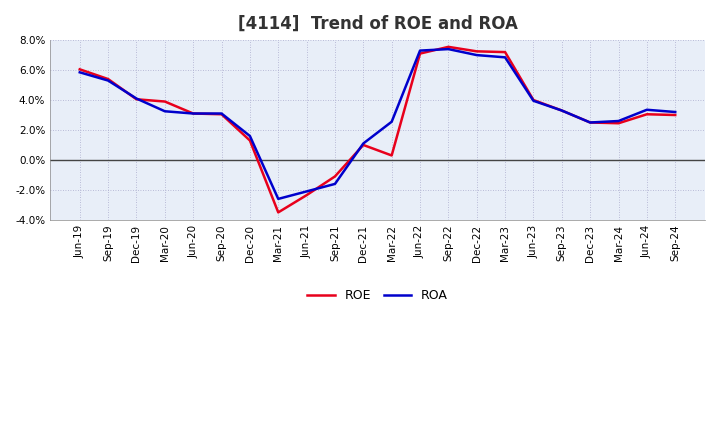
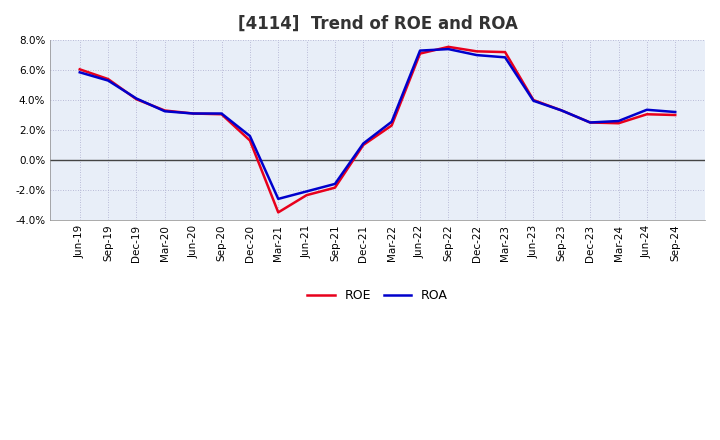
ROE/Mar-20: 3.9% -> 3.3%
ROE/Sep-21: -1.1% -> -1.9%
ROE/Mar-22: 0.3% -> 2.3%
